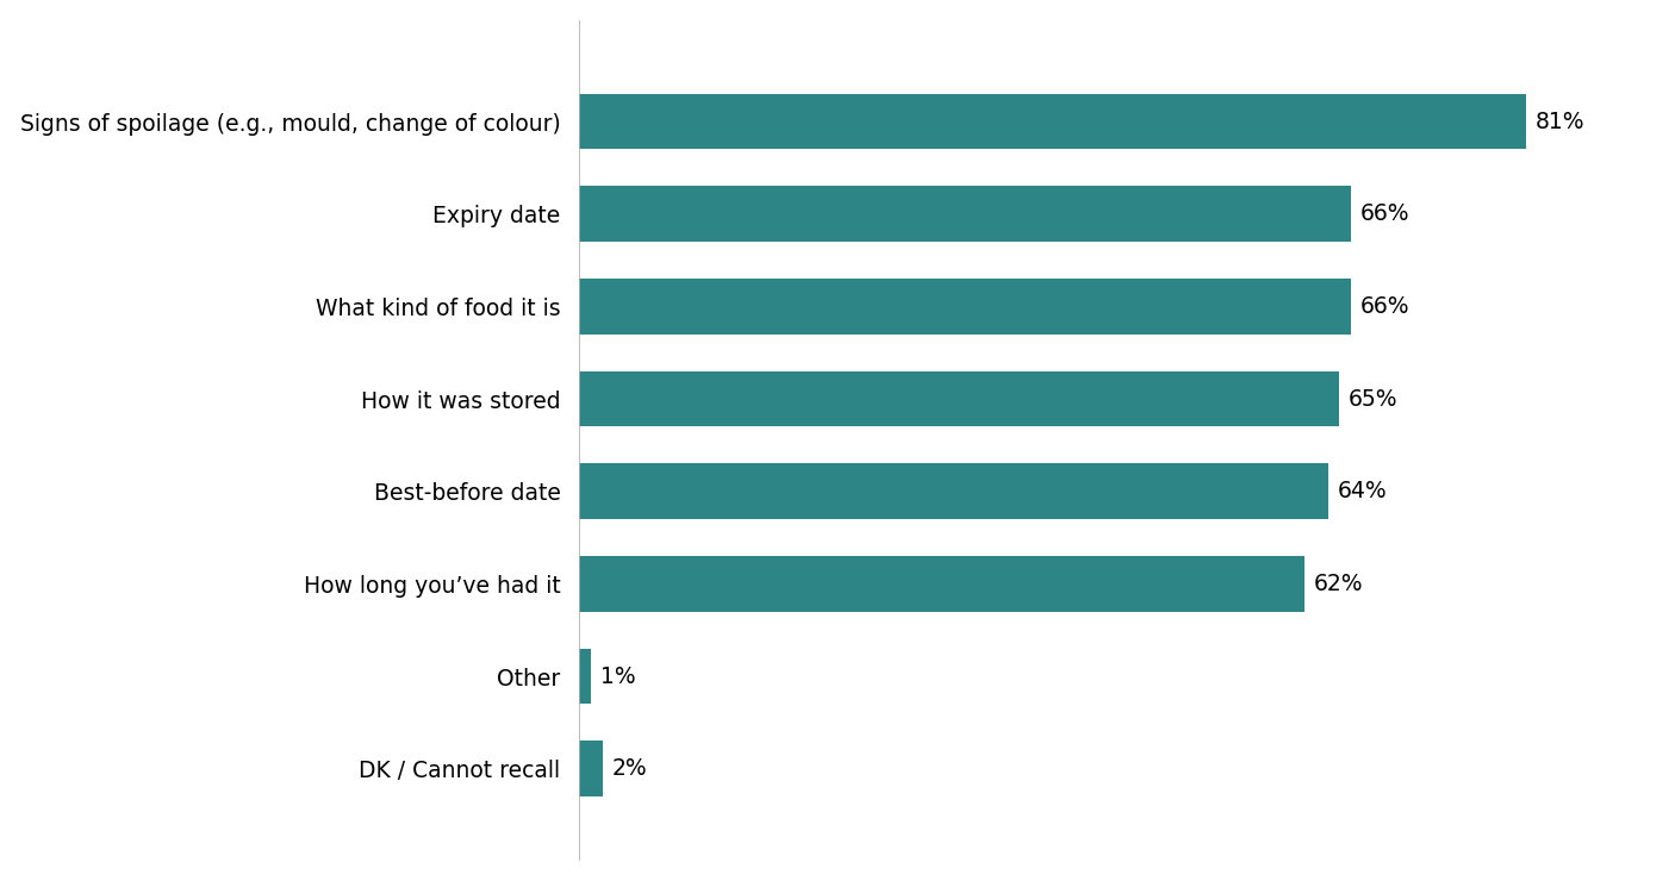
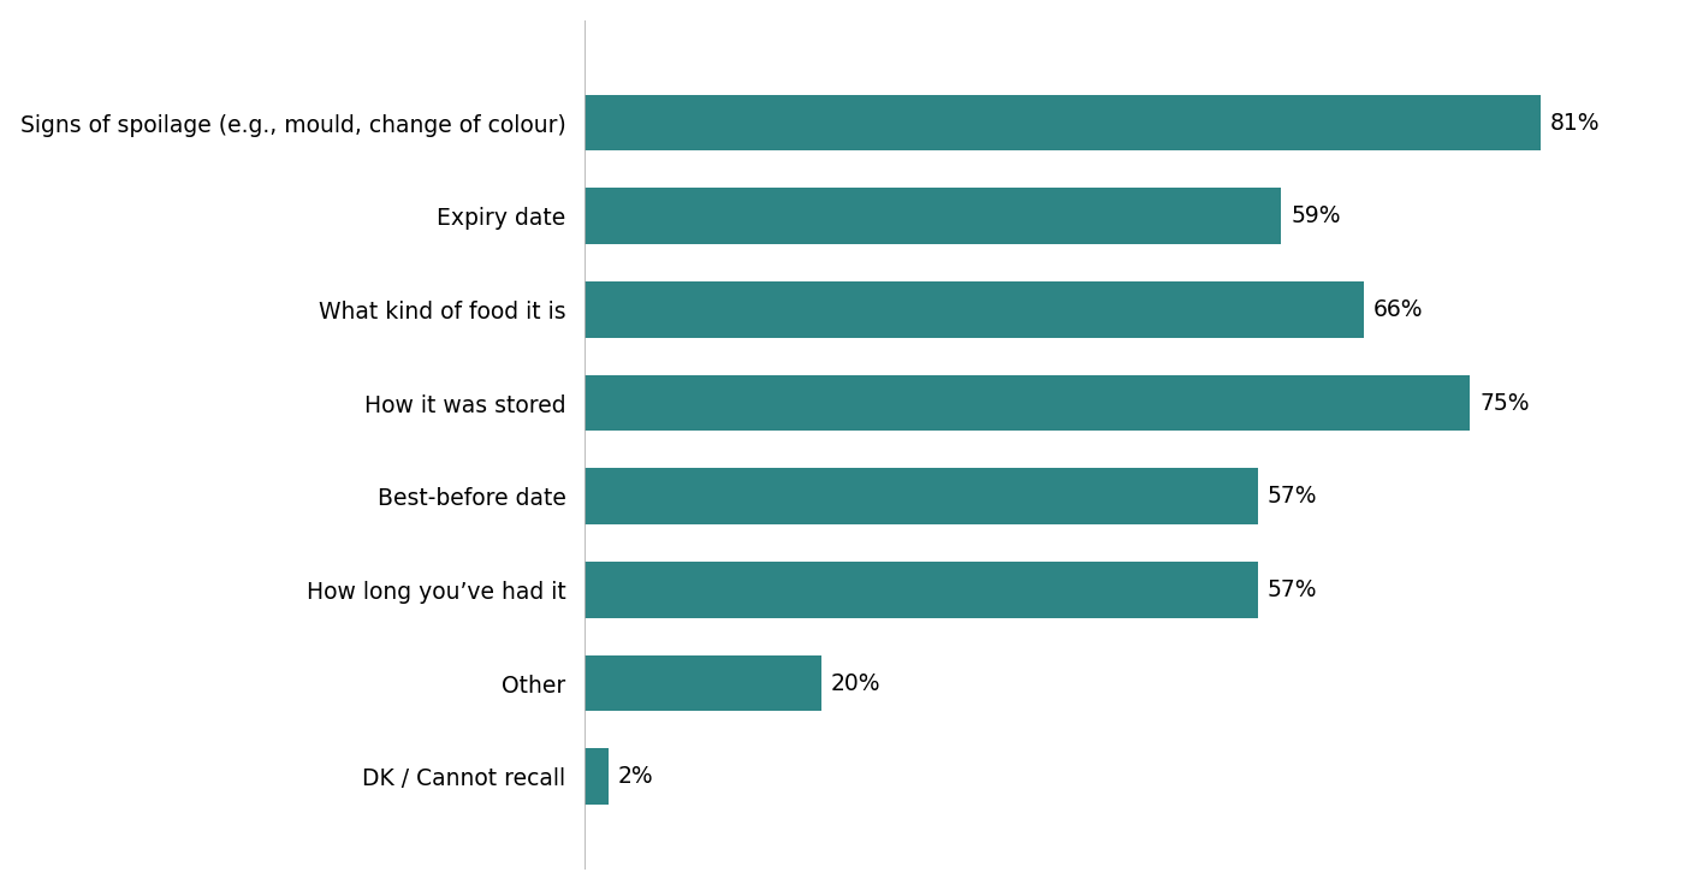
Expiry date: 66% -> 59%
How it was stored: 65% -> 75%
Best-before date: 64% -> 57%
How long you’ve had it: 62% -> 57%
Other: 1% -> 20%
